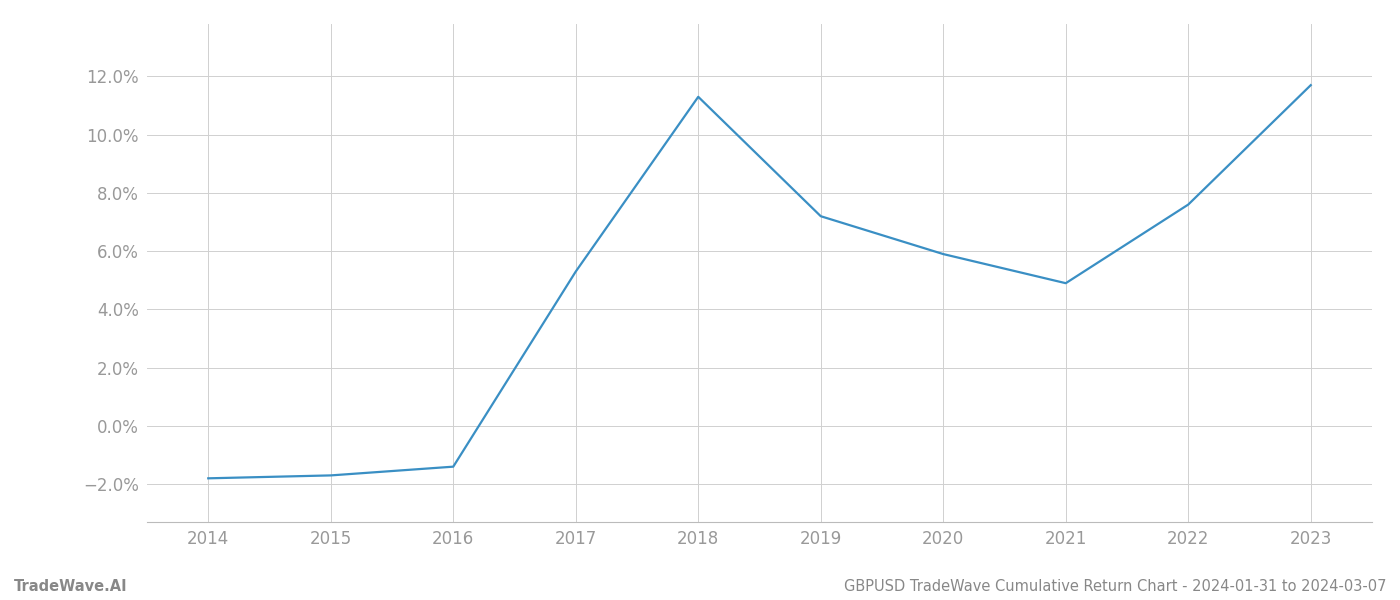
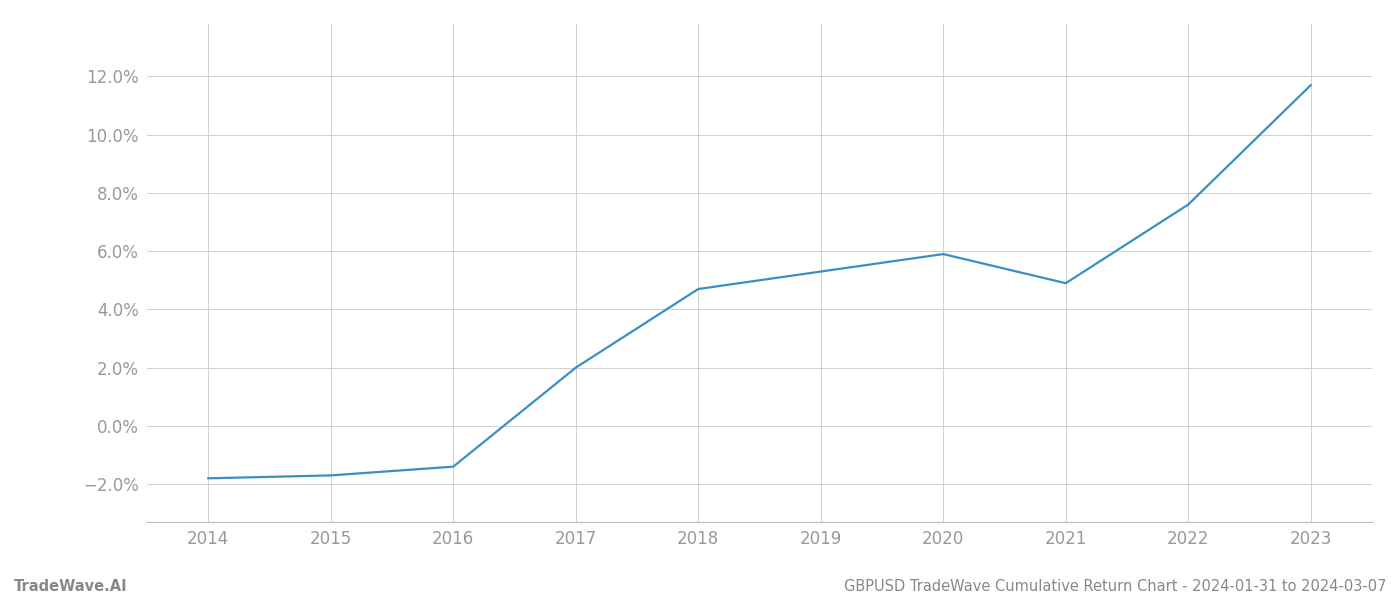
2017: 5.3% -> 2.0%
2018: 11.3% -> 4.7%
2019: 7.2% -> 5.3%
